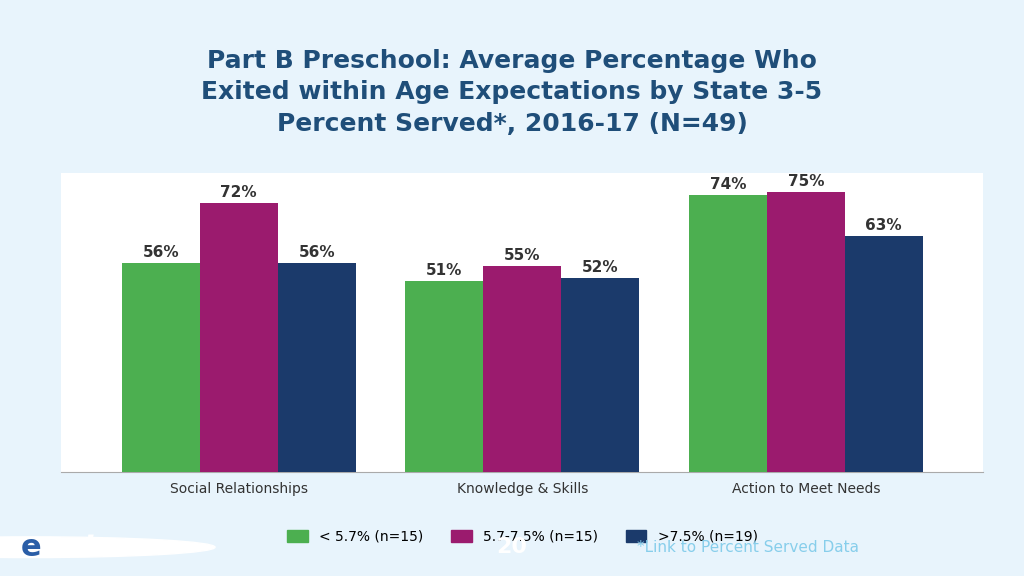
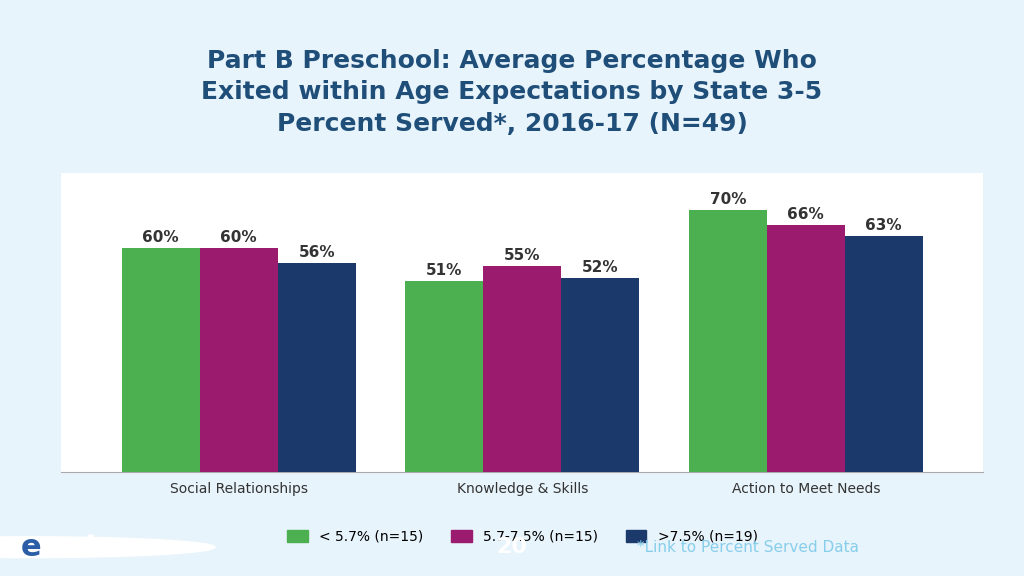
< 5.7% (n=15)/Social Relationships: 56% -> 60%
5.7-7.5% (n=15)/Social Relationships: 72% -> 60%
< 5.7% (n=15)/Action to Meet Needs: 74% -> 70%
5.7-7.5% (n=15)/Action to Meet Needs: 75% -> 66%
